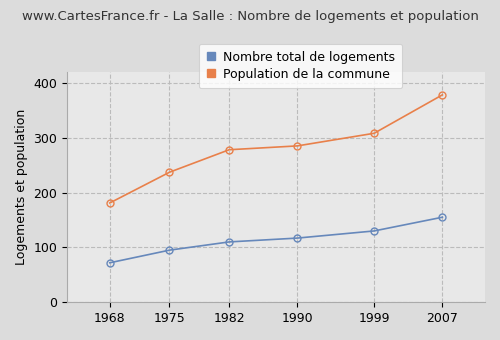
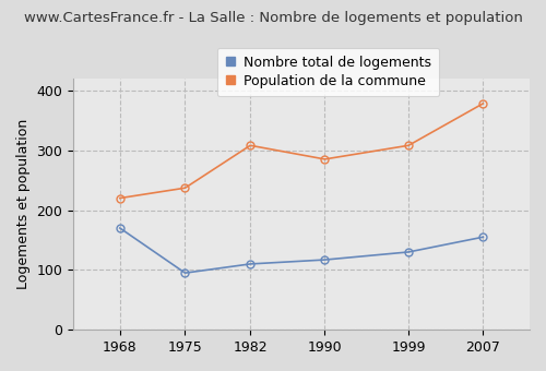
Nombre total de logements/1968: 72 -> 170
Population de la commune/1968: 181 -> 220
Population de la commune/1982: 278 -> 308
